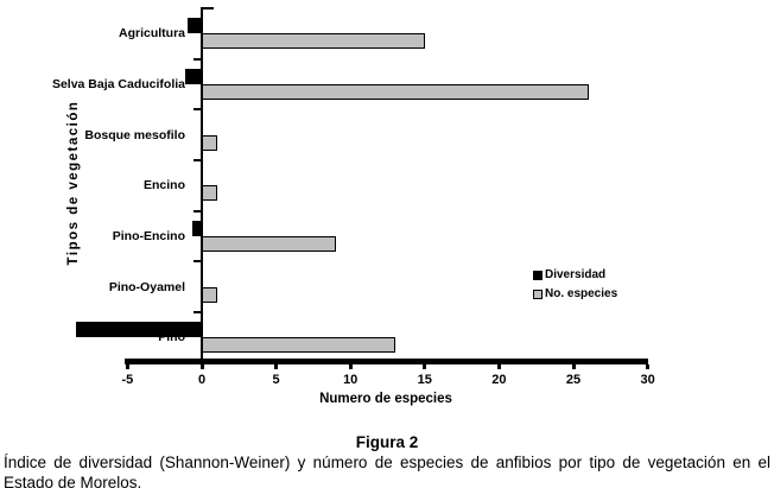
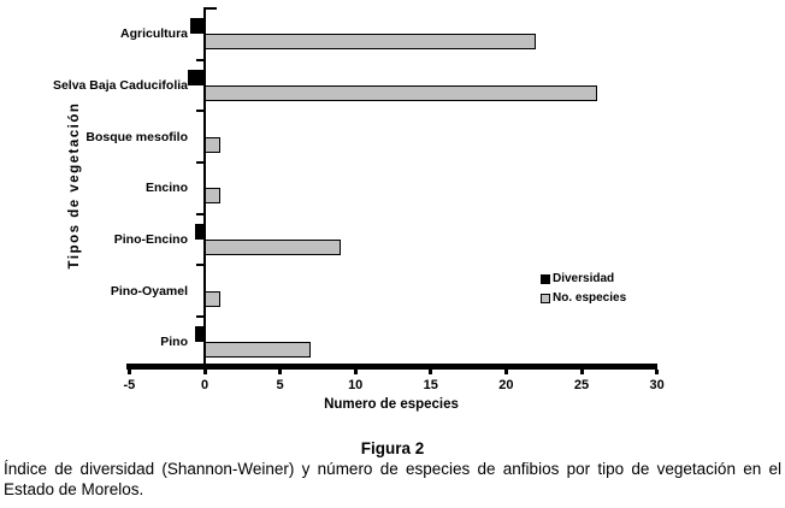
No. especies/Agricultura: 15 -> 22
Diversidad/Pino: 8.5 -> 0.7
No. especies/Pino: 13 -> 7
